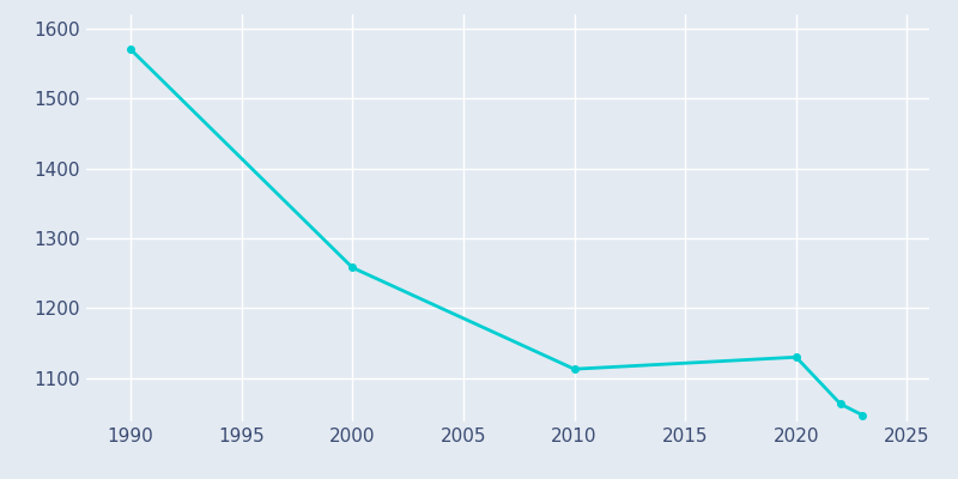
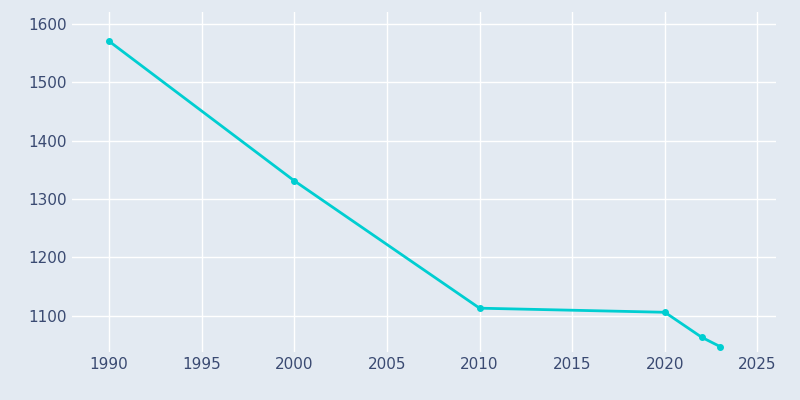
2000: 1258 -> 1331
2020: 1130 -> 1106
